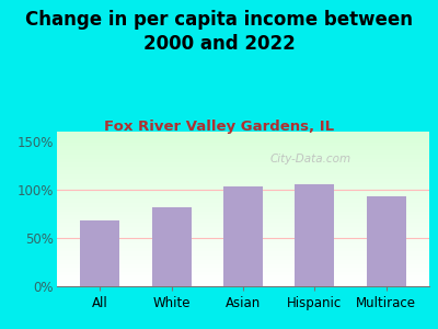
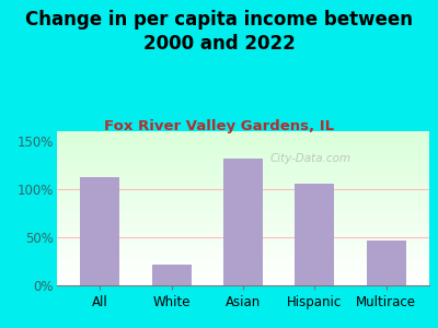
All: 68% -> 112%
White: 82% -> 22%
Asian: 103% -> 132%
Multirace: 93% -> 46%
